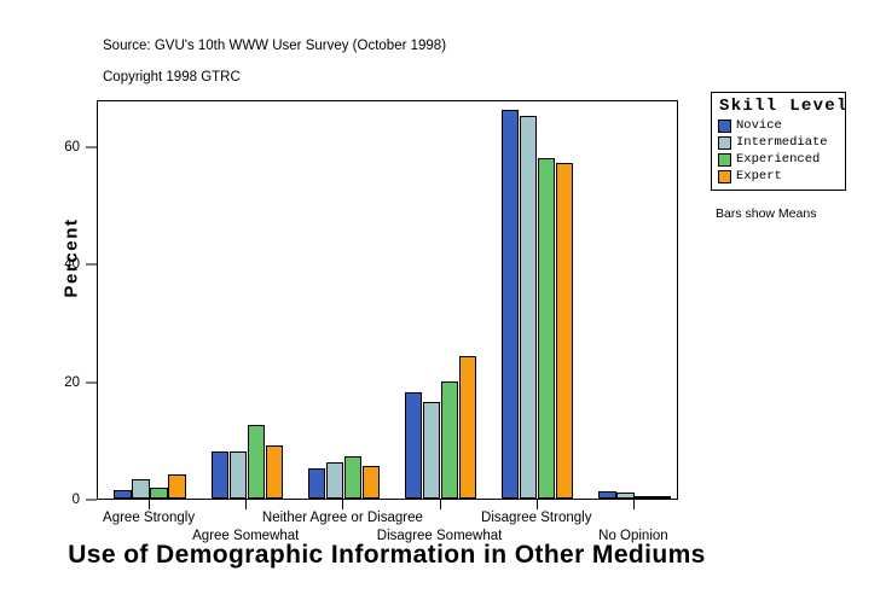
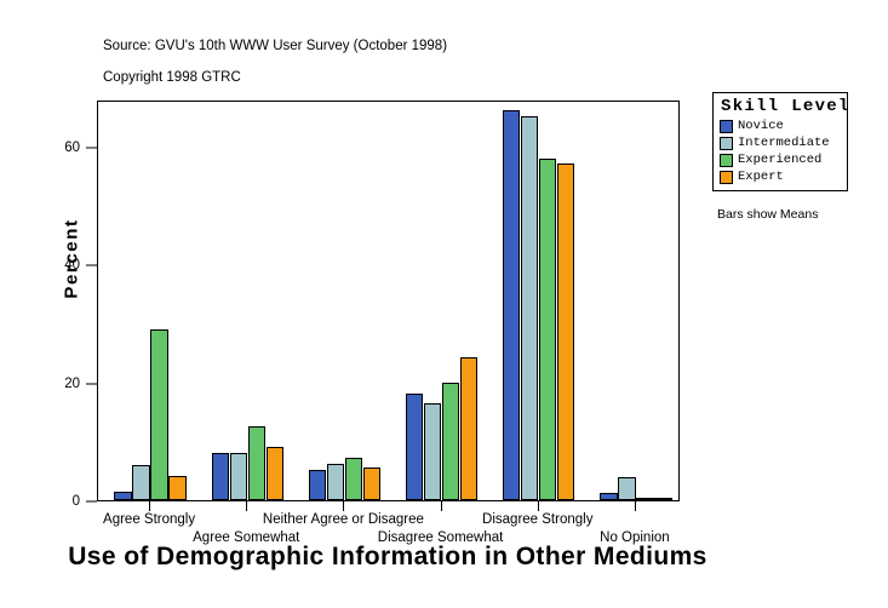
Intermediate/Agree Strongly: 3 -> 6
Experienced/Agree Strongly: 2 -> 29
Intermediate/No Opinion: 1 -> 4
